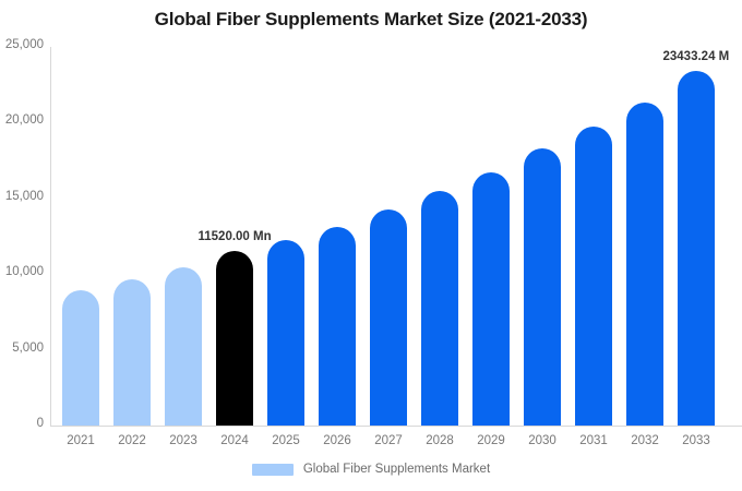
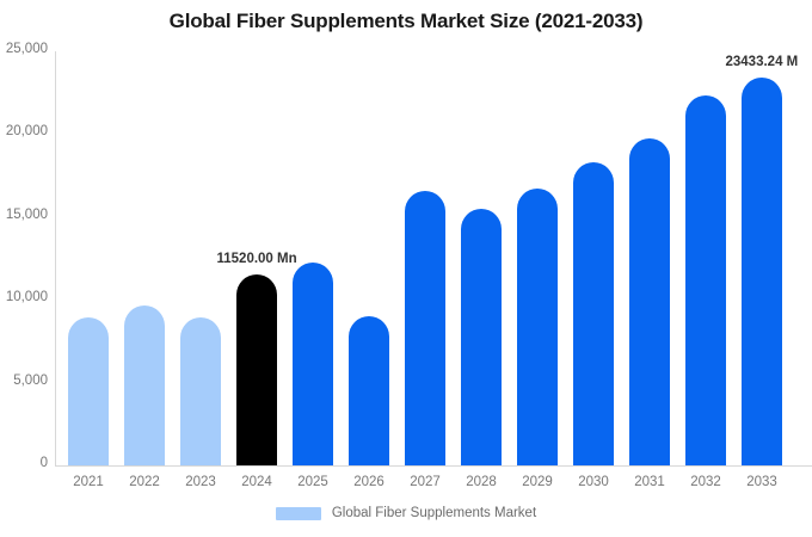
2023: 10500 -> 8900
2026: 13100 -> 9000
2027: 14300 -> 16600
2032: 21400 -> 22300
